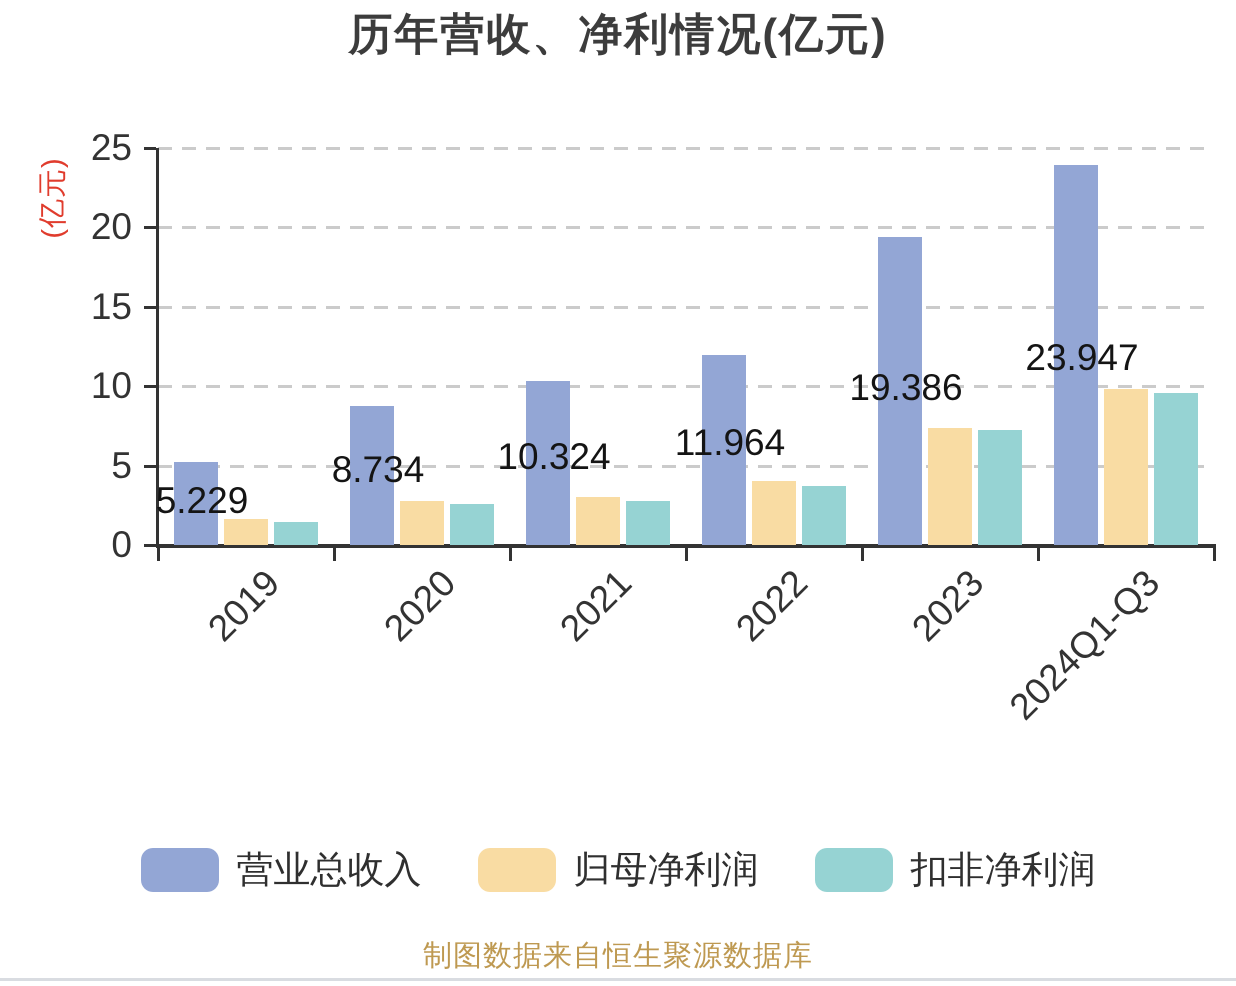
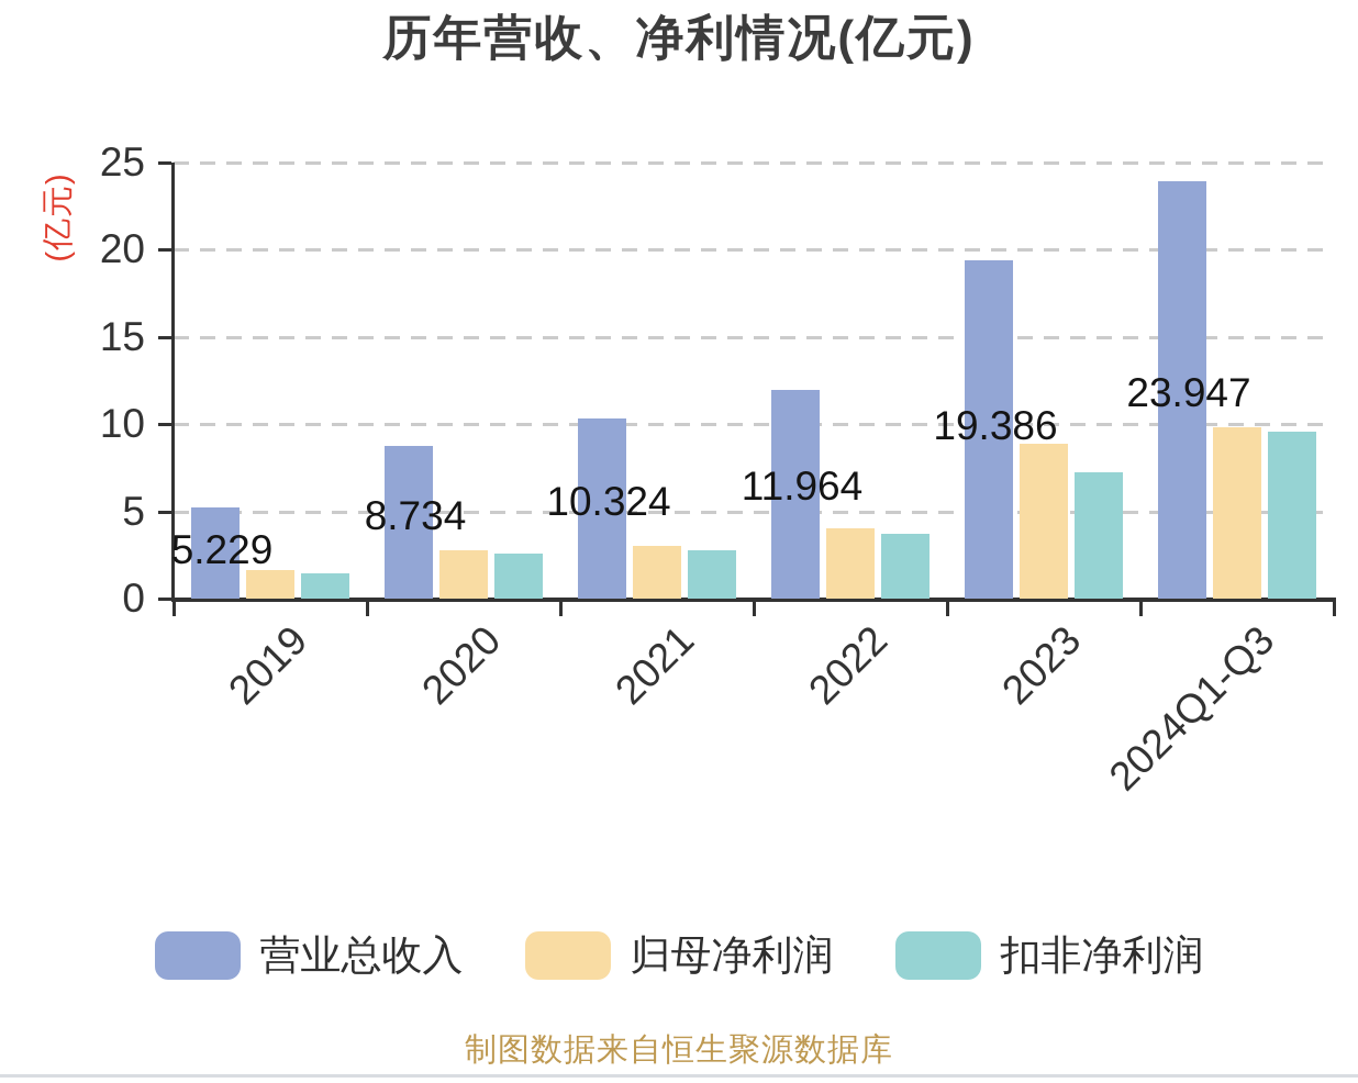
归母净利润/2023: 7.3 -> 8.9
